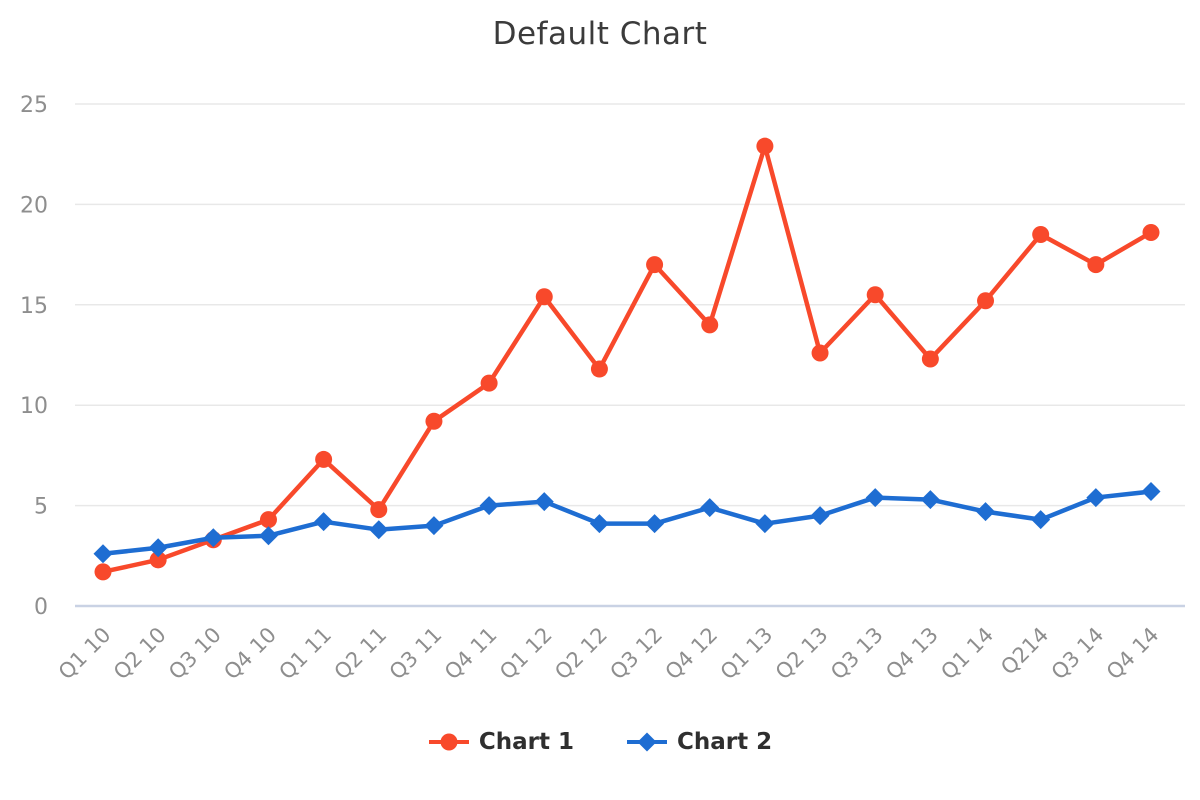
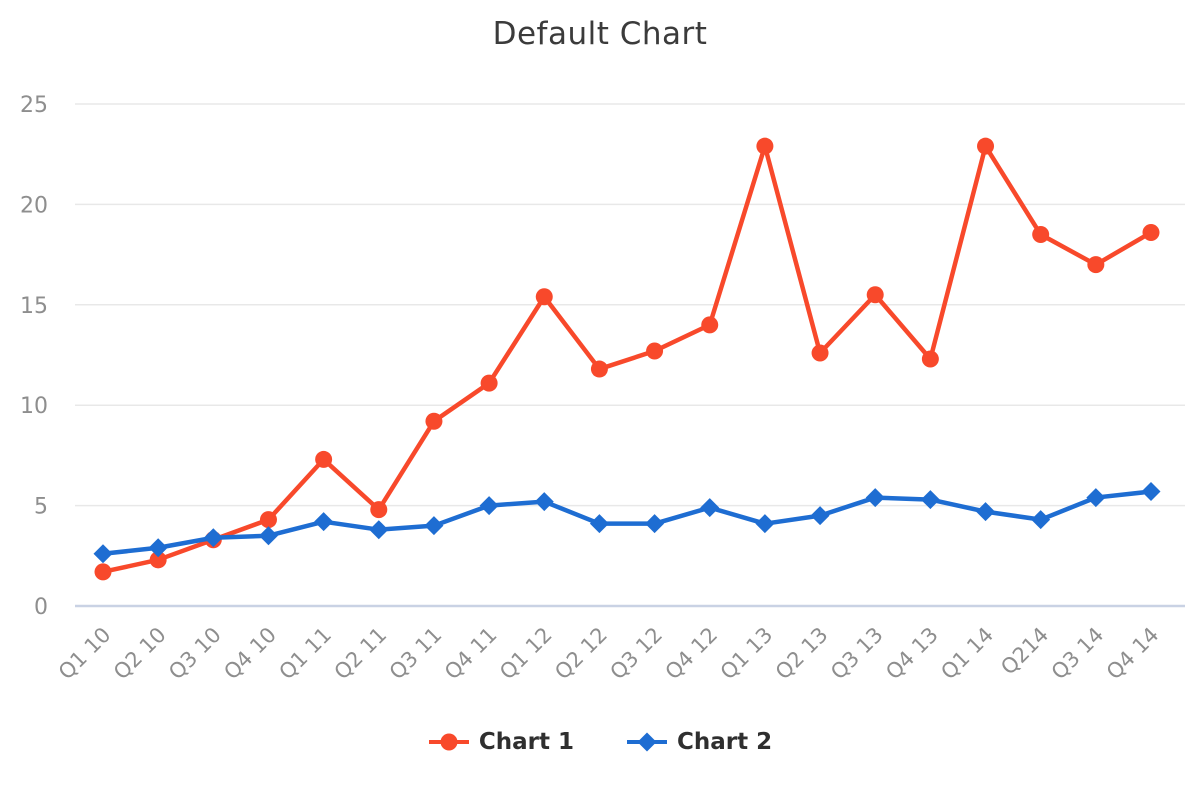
Chart 1/Q3 12: 17.0 -> 12.7
Chart 1/Q1 14: 15.2 -> 22.9
